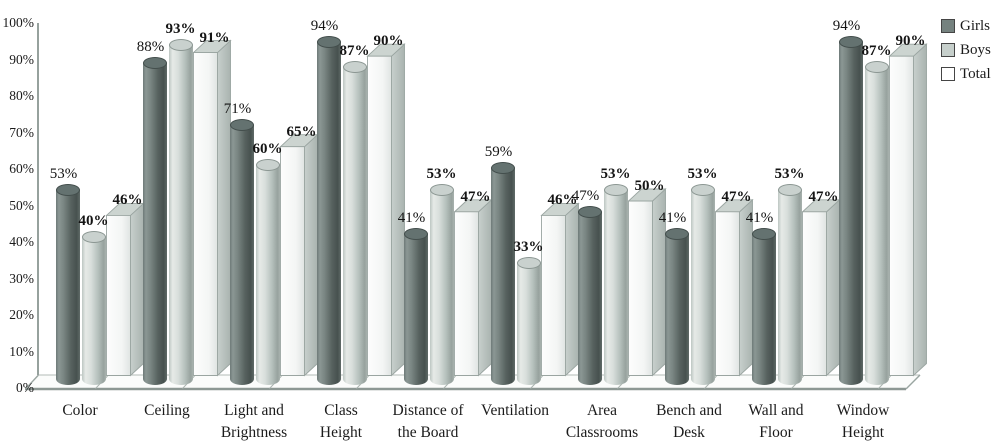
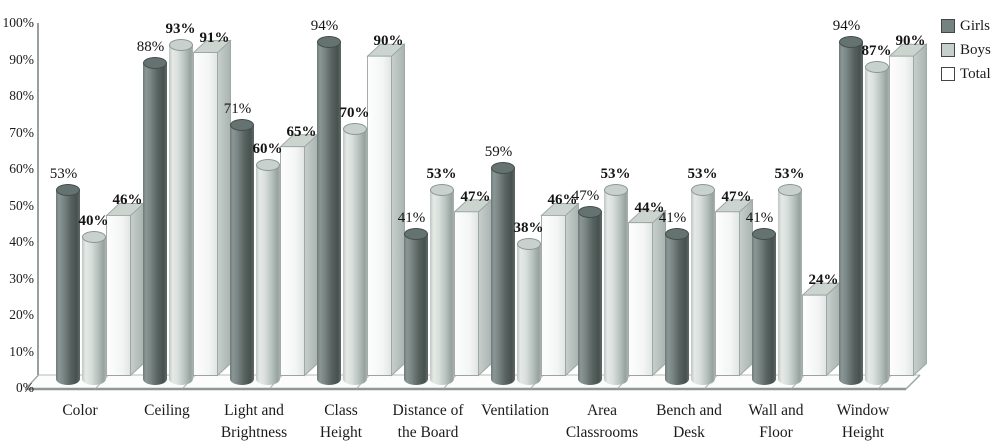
Boys/Class Height: 87% -> 70%
Boys/Ventilation: 33% -> 38%
Total/Area Classrooms: 50% -> 44%
Total/Wall and Floor: 47% -> 24%
